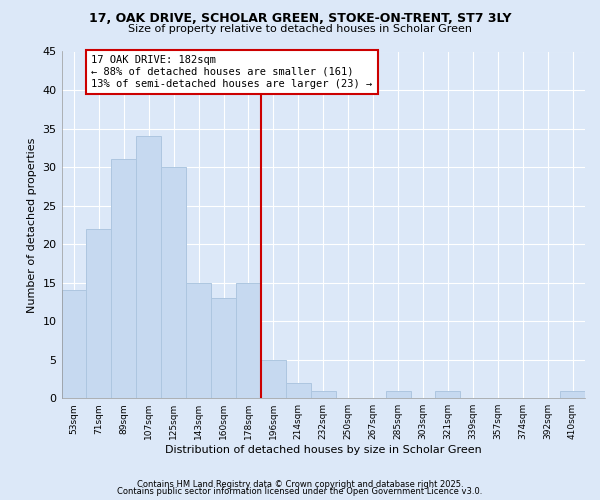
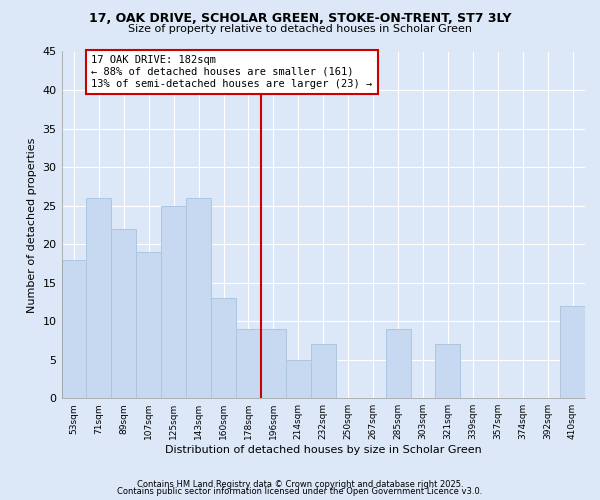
53sqm: 14 -> 18
71sqm: 22 -> 26
89sqm: 31 -> 22
107sqm: 34 -> 19
125sqm: 30 -> 25
143sqm: 15 -> 26
178sqm: 15 -> 9
196sqm: 5 -> 9
214sqm: 2 -> 5
232sqm: 1 -> 7
285sqm: 1 -> 9
321sqm: 1 -> 7
410sqm: 1 -> 12
